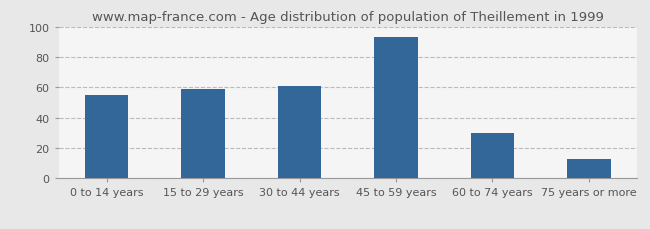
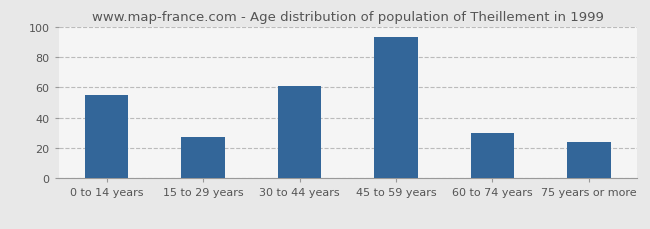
15 to 29 years: 59 -> 27
75 years or more: 13 -> 24
